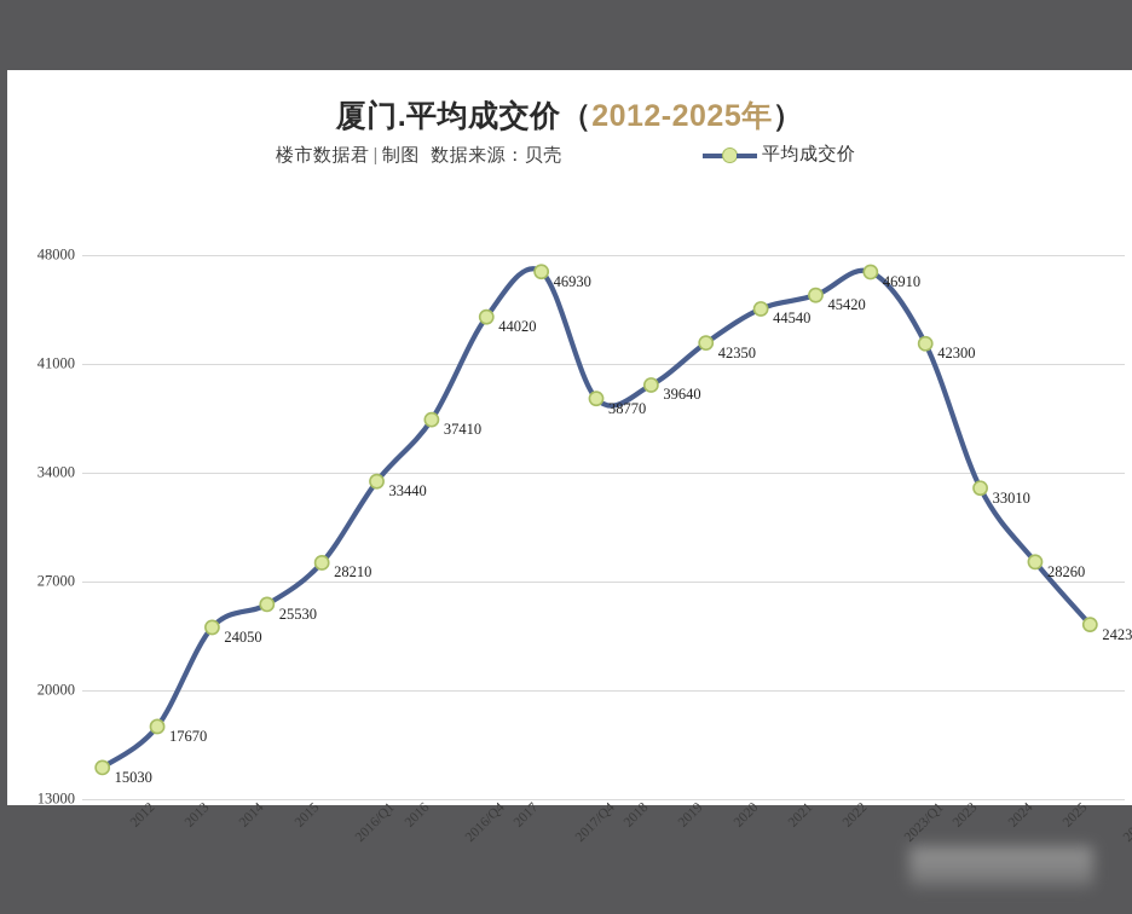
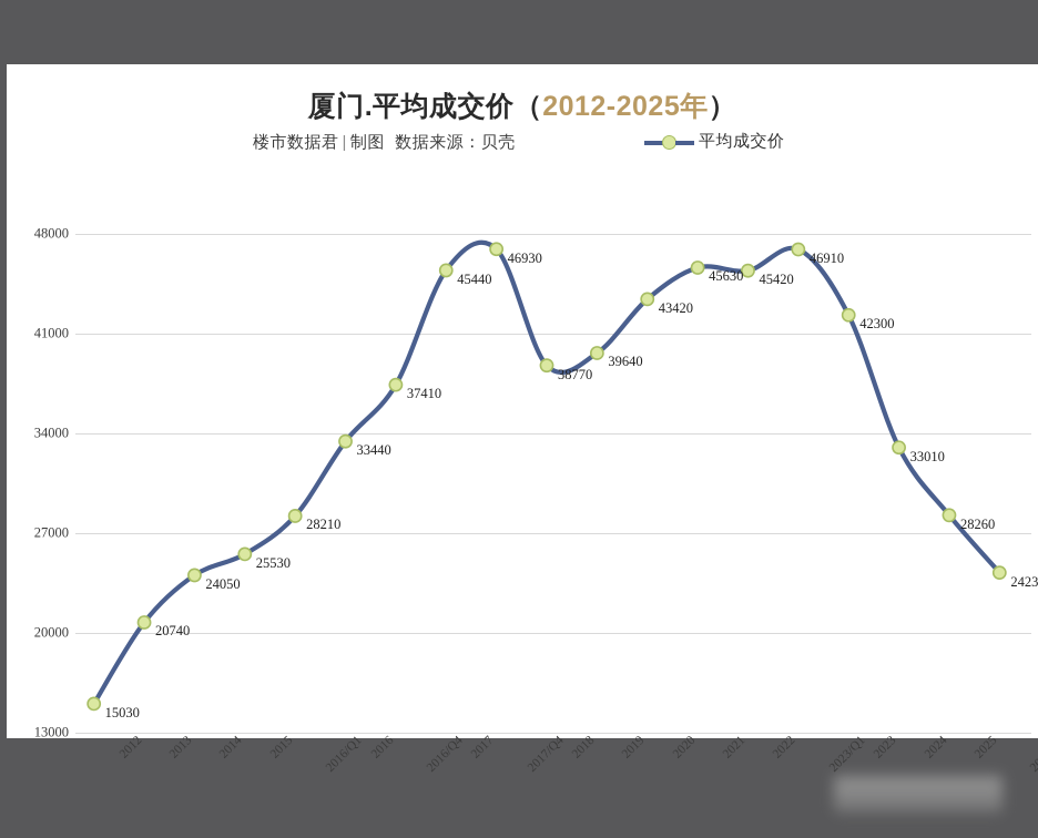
2013: 17670 -> 20740
2017: 44020 -> 45440
2020: 42350 -> 43420
2021: 44540 -> 45630
